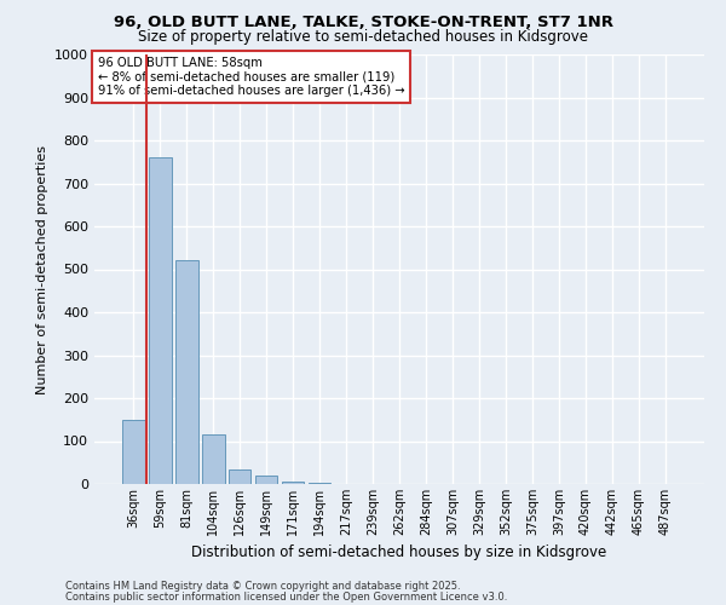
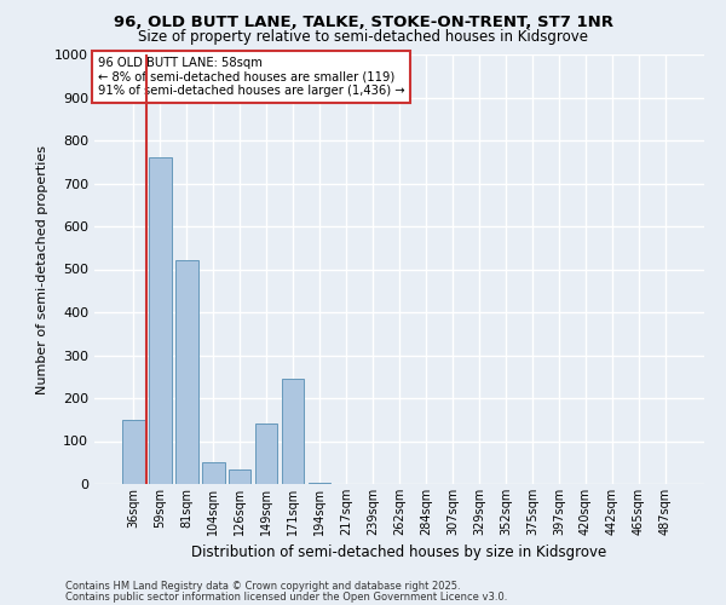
104sqm: 115 -> 50
149sqm: 20 -> 140
171sqm: 5 -> 245
